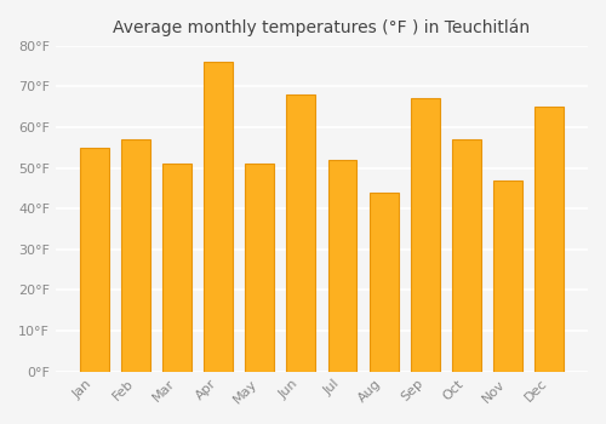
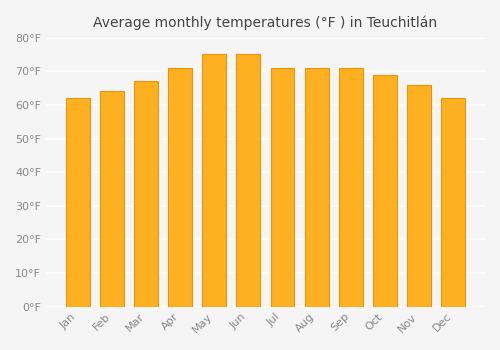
Jan: 55°F -> 62°F
Feb: 57°F -> 64°F
Mar: 51°F -> 67°F
Apr: 76°F -> 71°F
May: 51°F -> 75°F
Jun: 68°F -> 75°F
Jul: 52°F -> 71°F
Aug: 44°F -> 71°F
Sep: 67°F -> 71°F
Oct: 57°F -> 69°F
Nov: 47°F -> 66°F
Dec: 65°F -> 62°F
